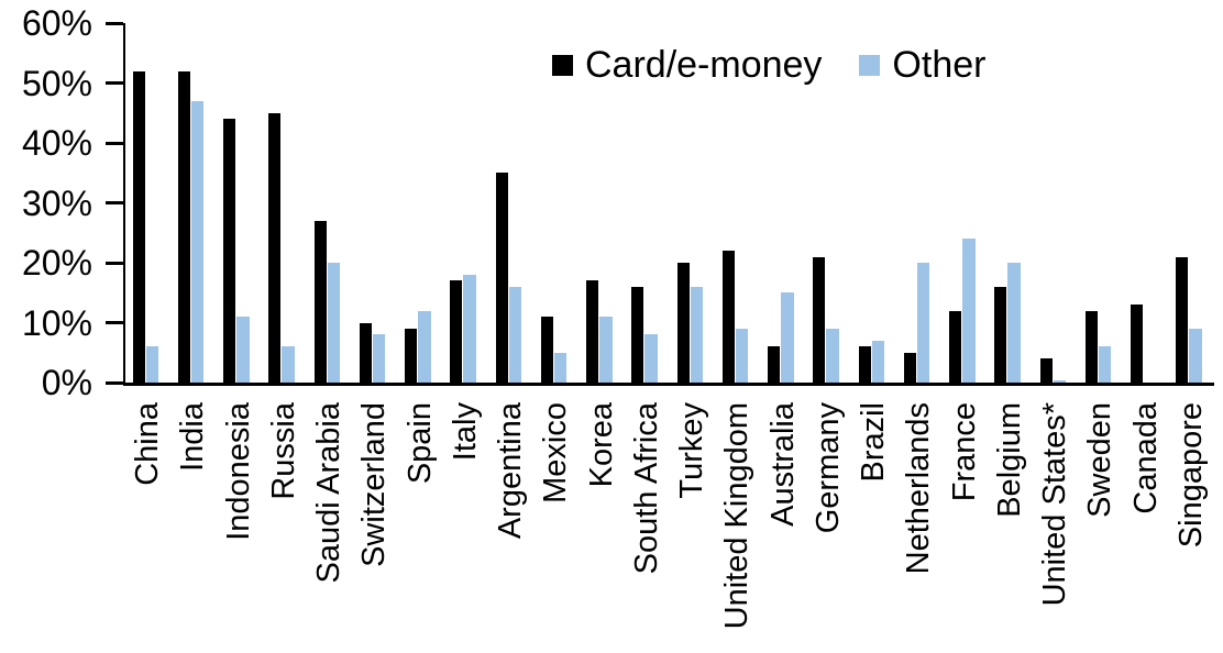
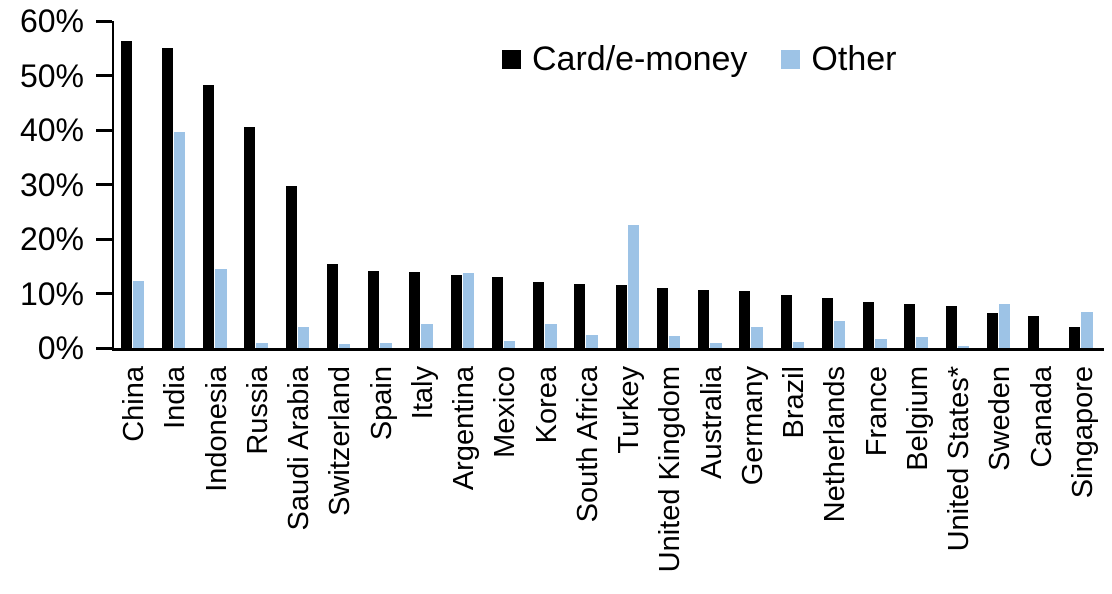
Card/e-money/China: 52% -> 56%
Other/China: 6% -> 12%
Card/e-money/India: 52% -> 55%
Other/India: 47% -> 40%
Card/e-money/Indonesia: 44% -> 48%
Other/Indonesia: 11% -> 14%
Card/e-money/Russia: 45% -> 40%
Other/Russia: 6% -> 1%
Card/e-money/Saudi Arabia: 27% -> 30%
Other/Saudi Arabia: 20% -> 4%
Card/e-money/Switzerland: 10% -> 16%
Other/Switzerland: 8% -> 1%
Card/e-money/Spain: 9% -> 14%
Other/Spain: 12% -> 1%
Card/e-money/Italy: 17% -> 14%
Other/Italy: 18% -> 4%
Card/e-money/Argentina: 35% -> 13%
Other/Argentina: 16% -> 14%
Card/e-money/Mexico: 11% -> 13%
Other/Mexico: 5% -> 1%
Card/e-money/Korea: 17% -> 12%
Other/Korea: 11% -> 4%
Card/e-money/South Africa: 16% -> 12%
Other/South Africa: 8% -> 2%
Card/e-money/Turkey: 20% -> 12%
Other/Turkey: 16% -> 22%
Card/e-money/United Kingdom: 22% -> 11%
Other/United Kingdom: 9% -> 2%
Card/e-money/Australia: 6% -> 11%
Other/Australia: 15% -> 1%
Card/e-money/Germany: 21% -> 10%
Other/Germany: 9% -> 4%
Card/e-money/Brazil: 6% -> 10%
Other/Brazil: 7% -> 1%
Card/e-money/Netherlands: 5% -> 9%
Other/Netherlands: 20% -> 5%
Card/e-money/France: 12% -> 8%
Other/France: 24% -> 2%
Card/e-money/Belgium: 16% -> 8%
Other/Belgium: 20% -> 2%
Card/e-money/United States*: 4% -> 8%
Card/e-money/Sweden: 12% -> 6%
Other/Sweden: 6% -> 8%
Card/e-money/Canada: 13% -> 6%
Card/e-money/Singapore: 21% -> 4%
Other/Singapore: 9% -> 7%
